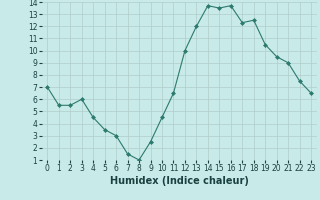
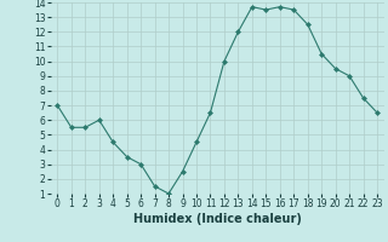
17: 12.3 -> 13.5
